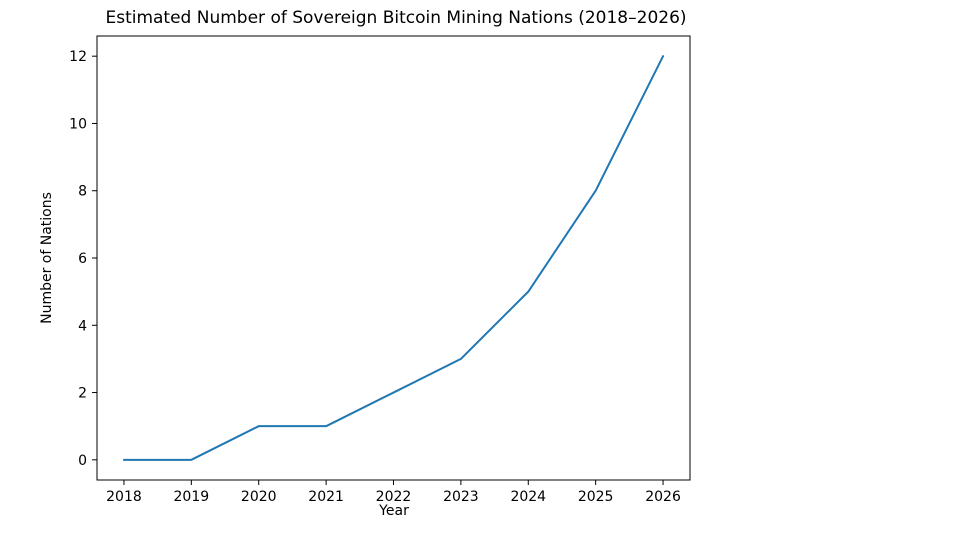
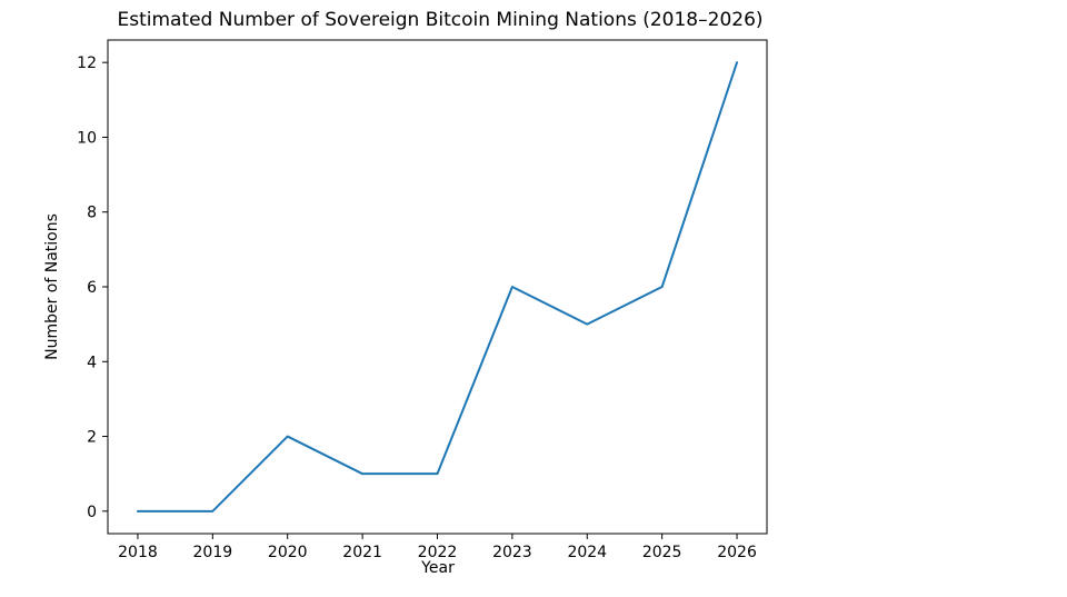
2020: 1 -> 2
2022: 2 -> 1
2023: 3 -> 6
2025: 8 -> 6
